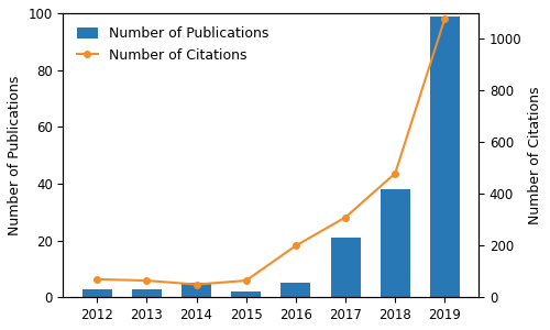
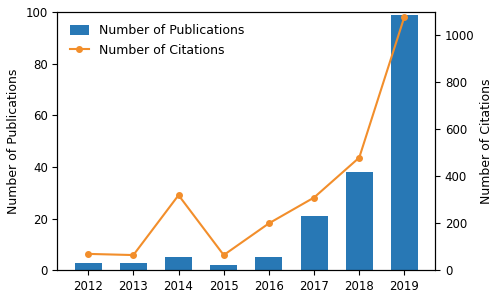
Number of Citations/2014: 50 -> 320
